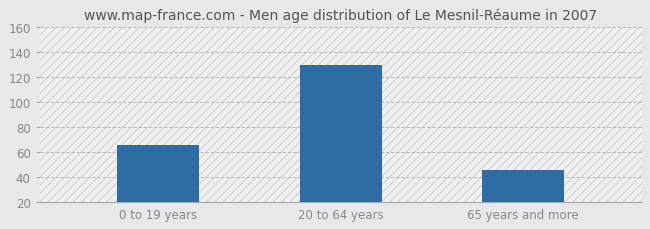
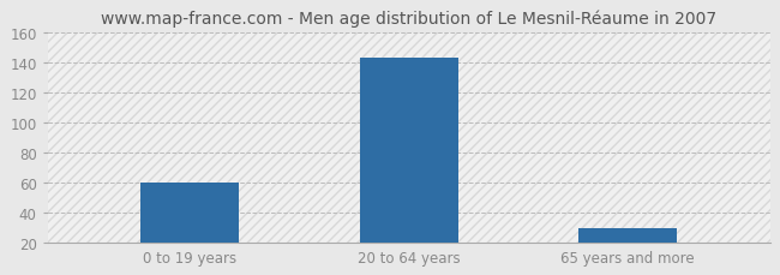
0 to 19 years: 66 -> 60
20 to 64 years: 130 -> 143
65 years and more: 46 -> 30
